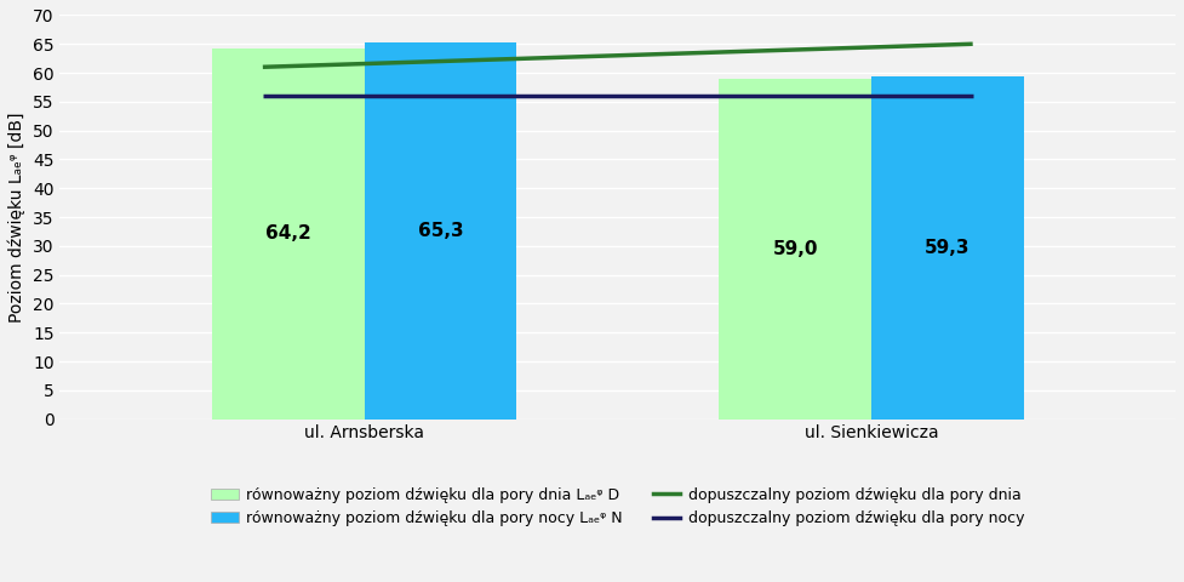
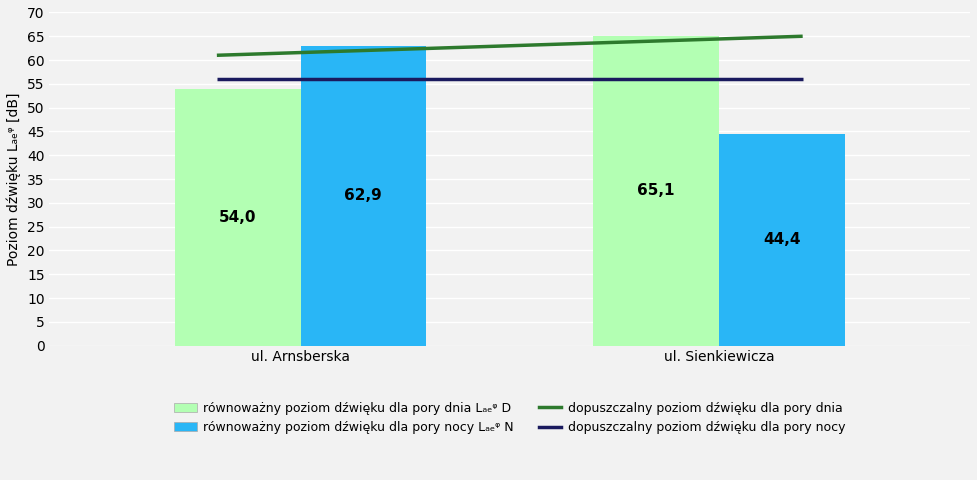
równoważny poziom dźwięku dla pory dnia Lₐₑᵠ D/ul. Arnsberska: 64,2 -> 54,0
równoważny poziom dźwięku dla pory nocy Lₐₑᵠ N/ul. Arnsberska: 65,3 -> 62,9
równoważny poziom dźwięku dla pory dnia Lₐₑᵠ D/ul. Sienkiewicza: 59,0 -> 65,1
równoważny poziom dźwięku dla pory nocy Lₐₑᵠ N/ul. Sienkiewicza: 59,3 -> 44,4
